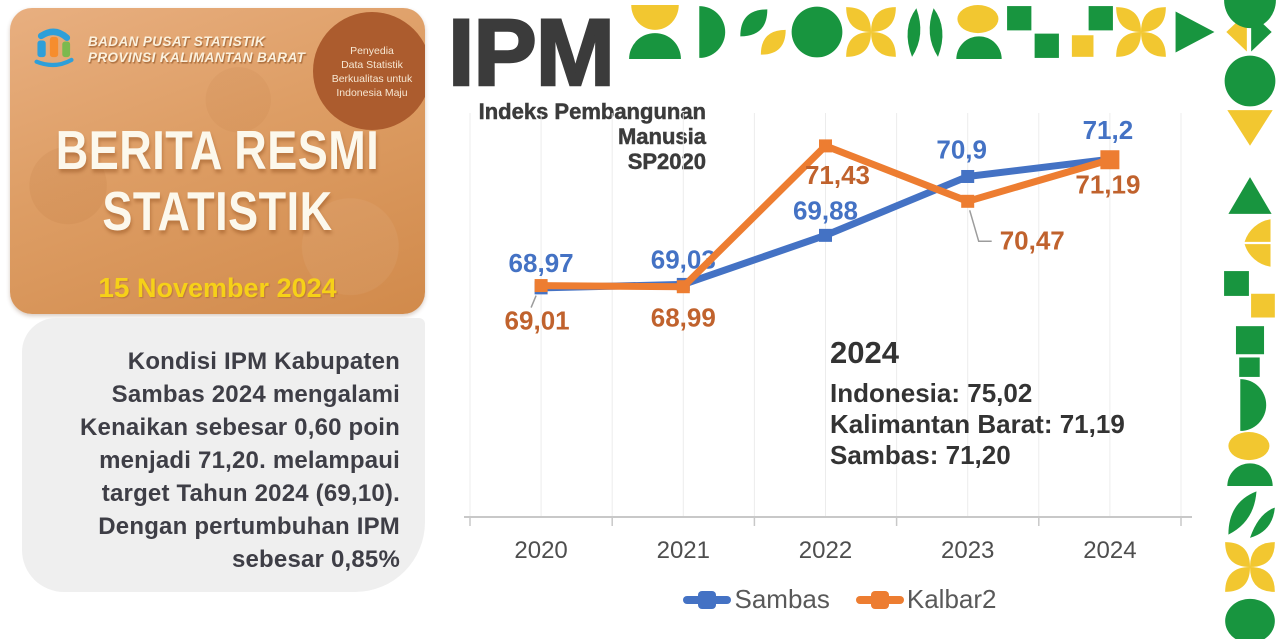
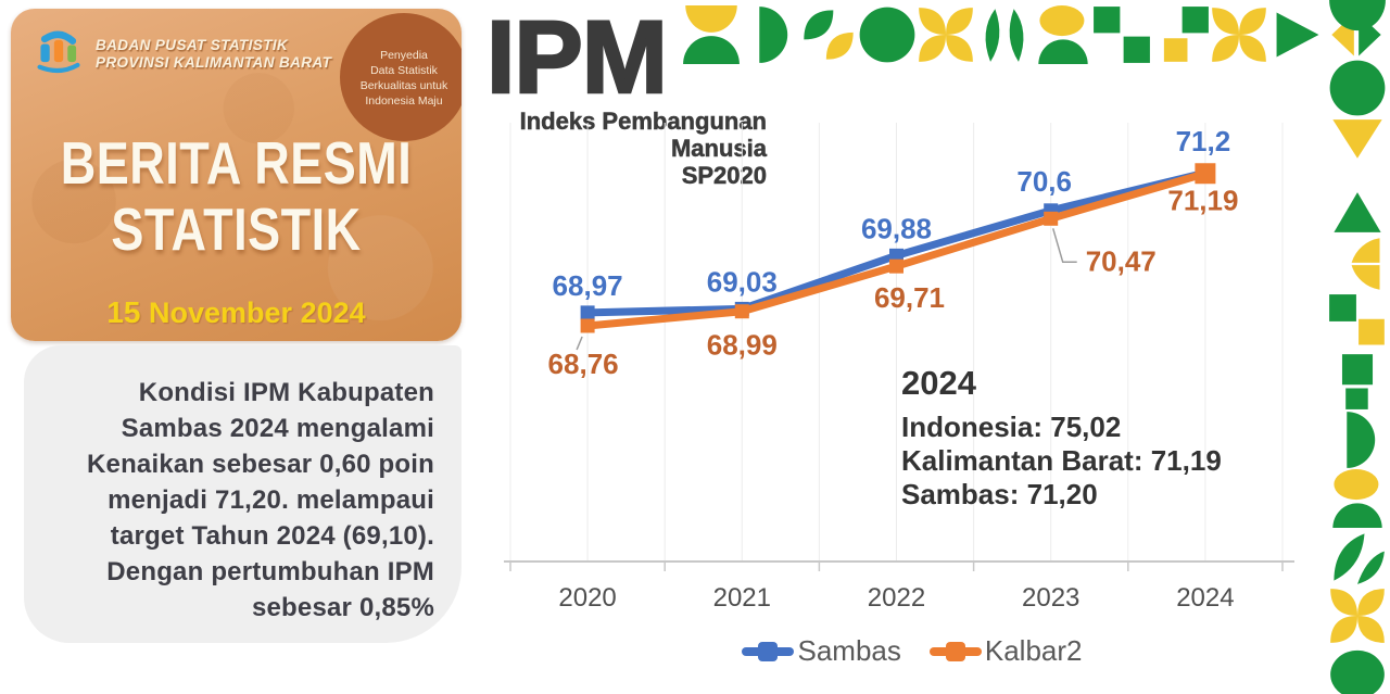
Kalbar2/2020: 69,01 -> 68,76
Kalbar2/2022: 71,43 -> 69,71
Sambas/2023: 70,9 -> 70,6
